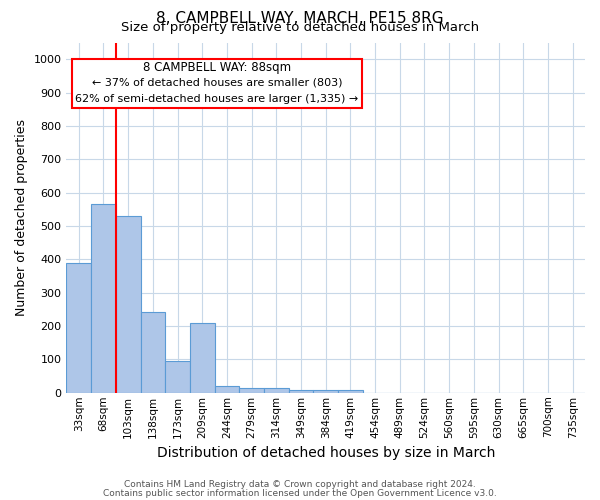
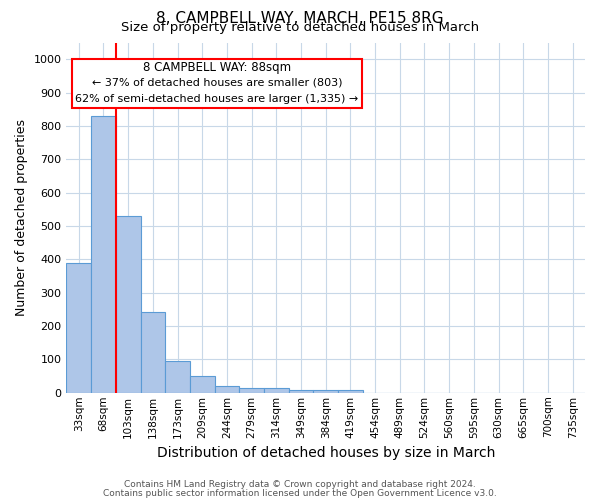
68sqm: 565 -> 830
209sqm: 210 -> 50
